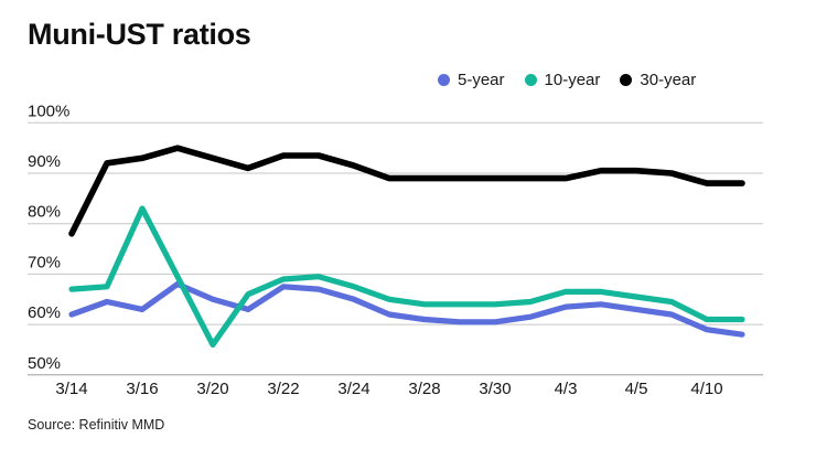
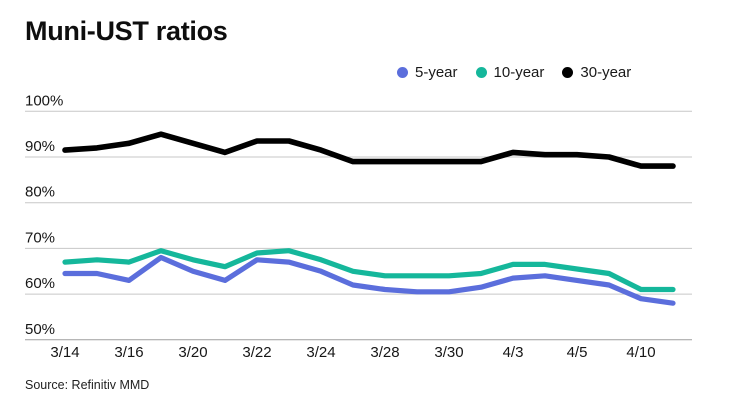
5-year/3/14: 62% -> 64%
30-year/3/14: 78% -> 92%
10-year/3/16: 83% -> 67%
10-year/3/20: 56% -> 68%
30-year/4/3: 89% -> 91%
